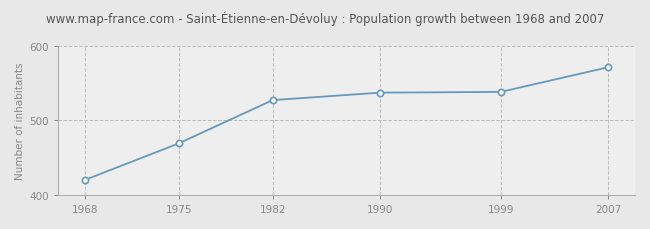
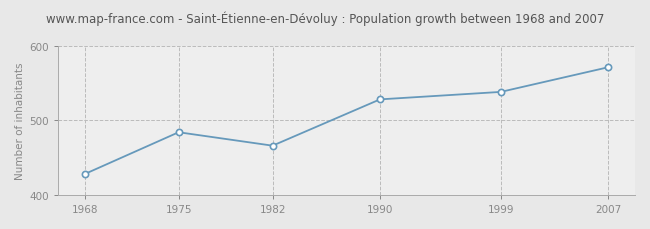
1968: 420 -> 428
1975: 469 -> 484
1982: 527 -> 466
1990: 537 -> 528
